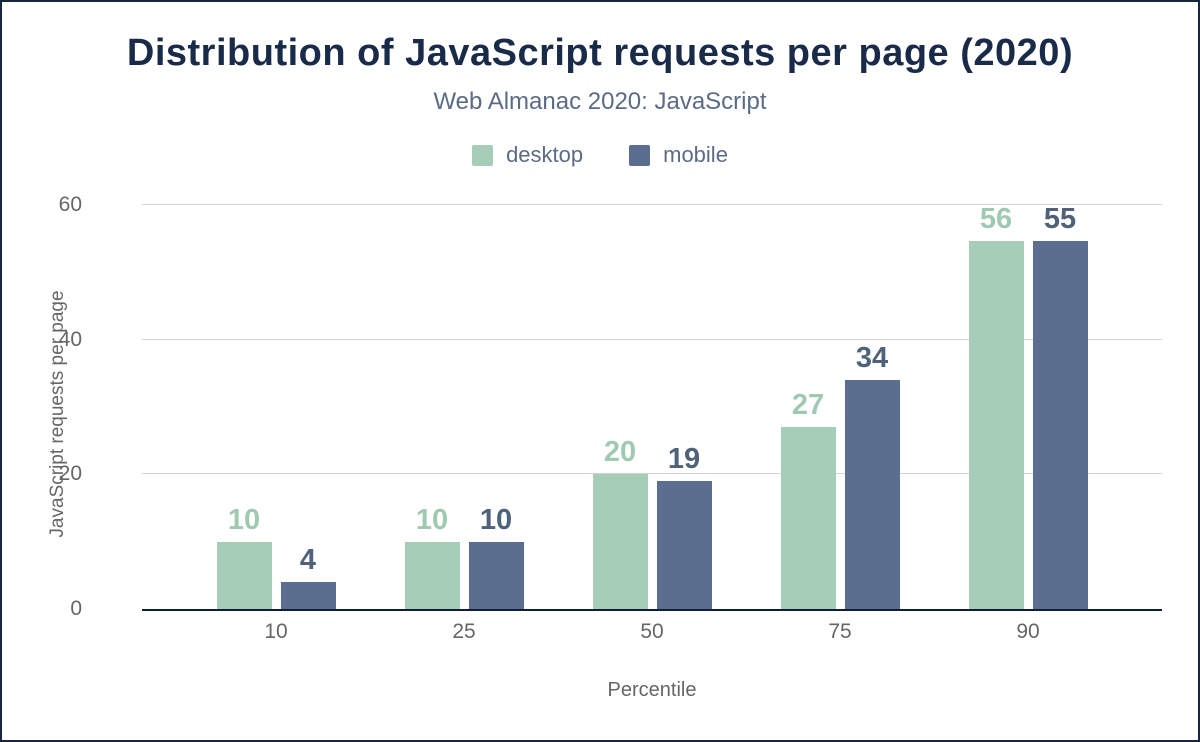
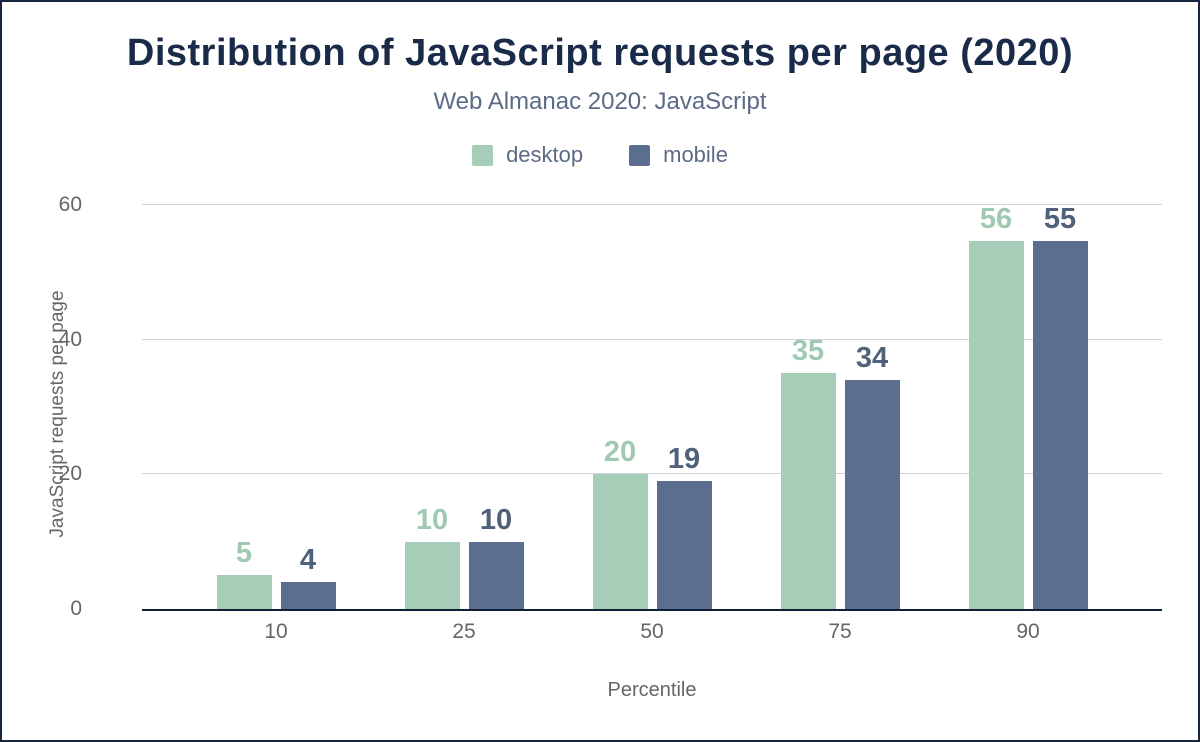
desktop/10: 10 -> 5
desktop/75: 27 -> 35
